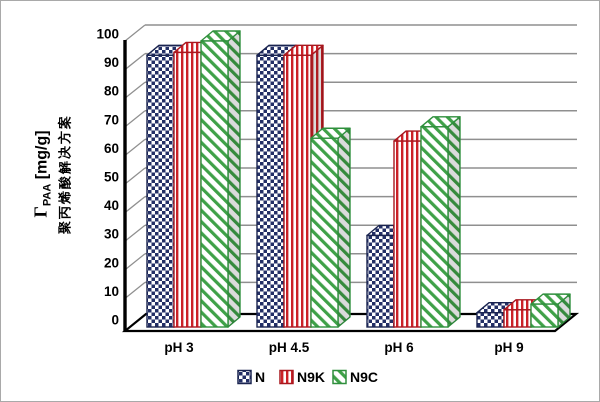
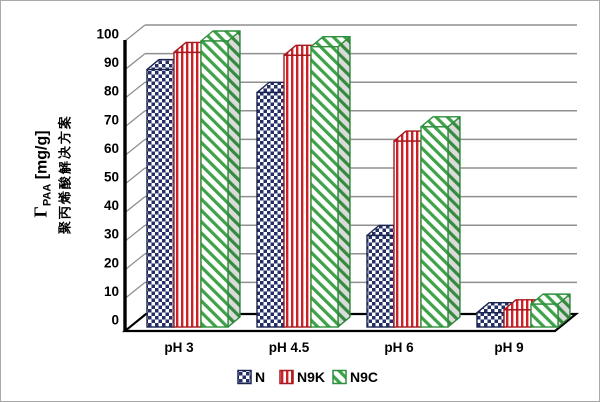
N/pH 3: 95 -> 90
N/pH 4.5: 95 -> 82
N9C/pH 4.5: 66 -> 98
